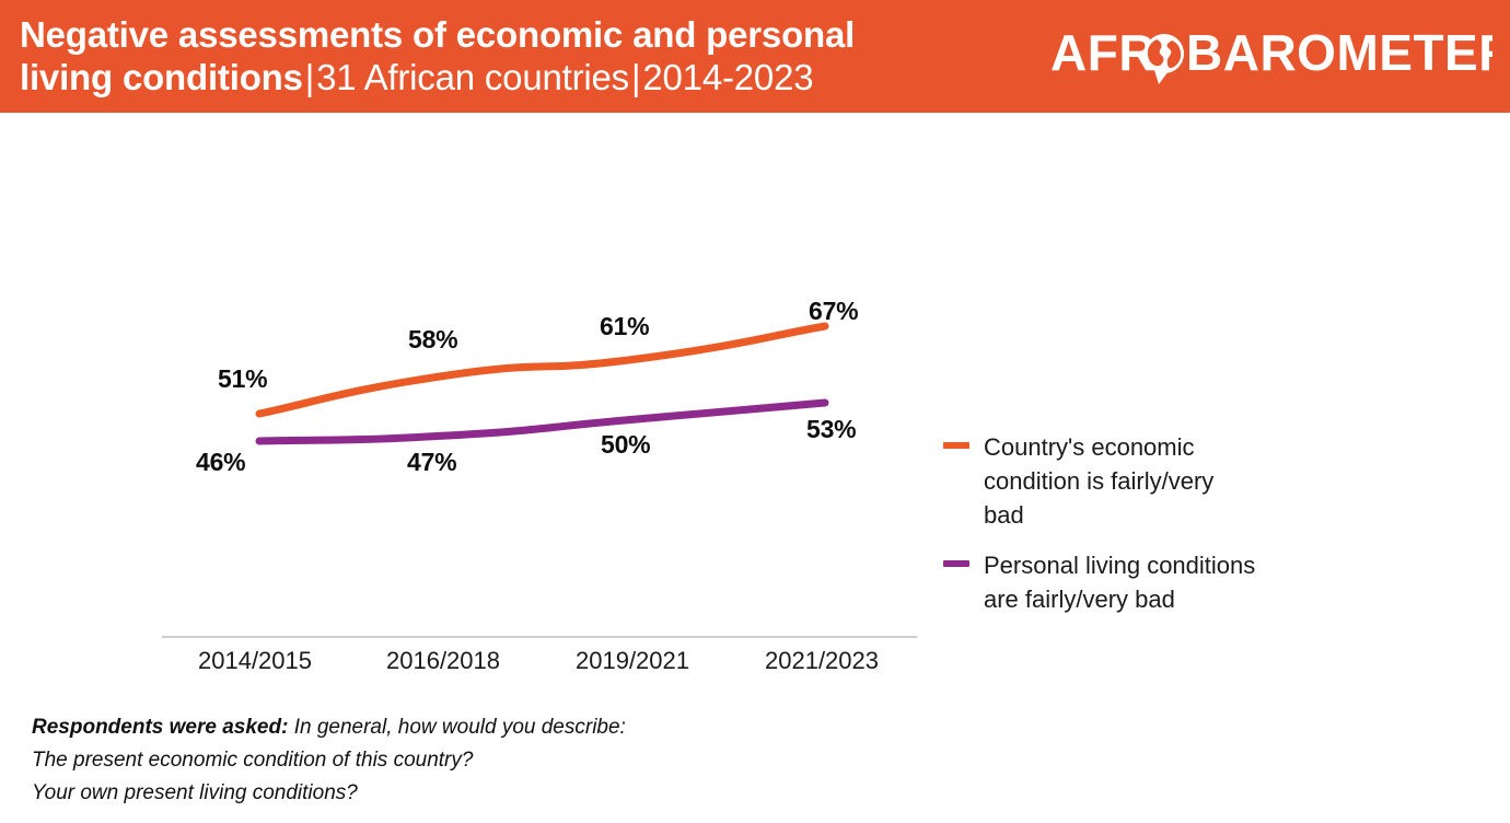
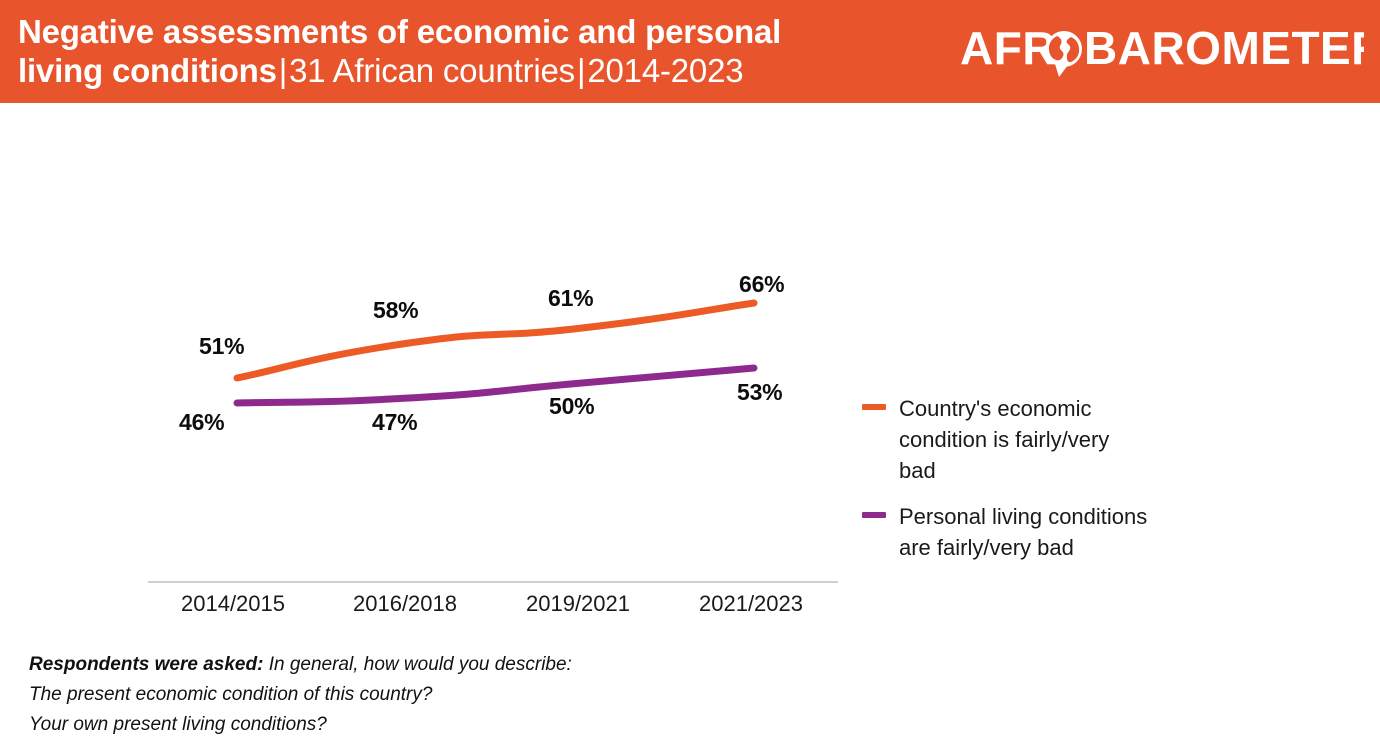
Country's economic condition is fairly/very bad/2021/2023: 67% -> 66%
